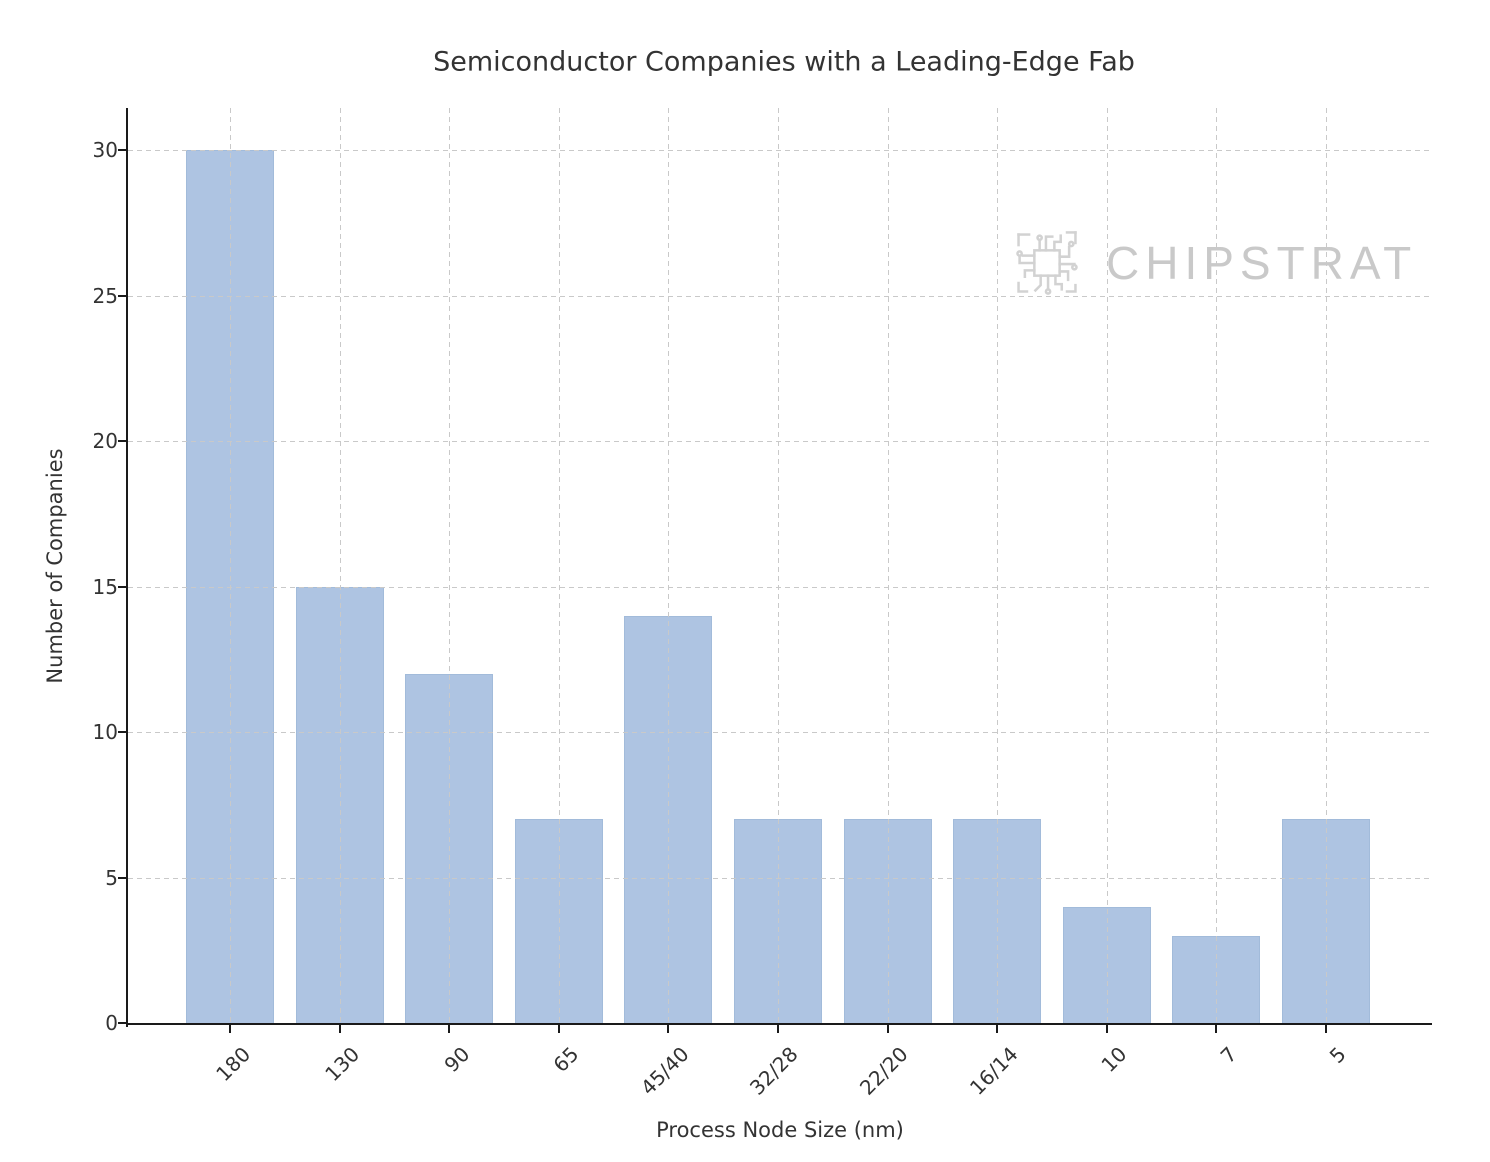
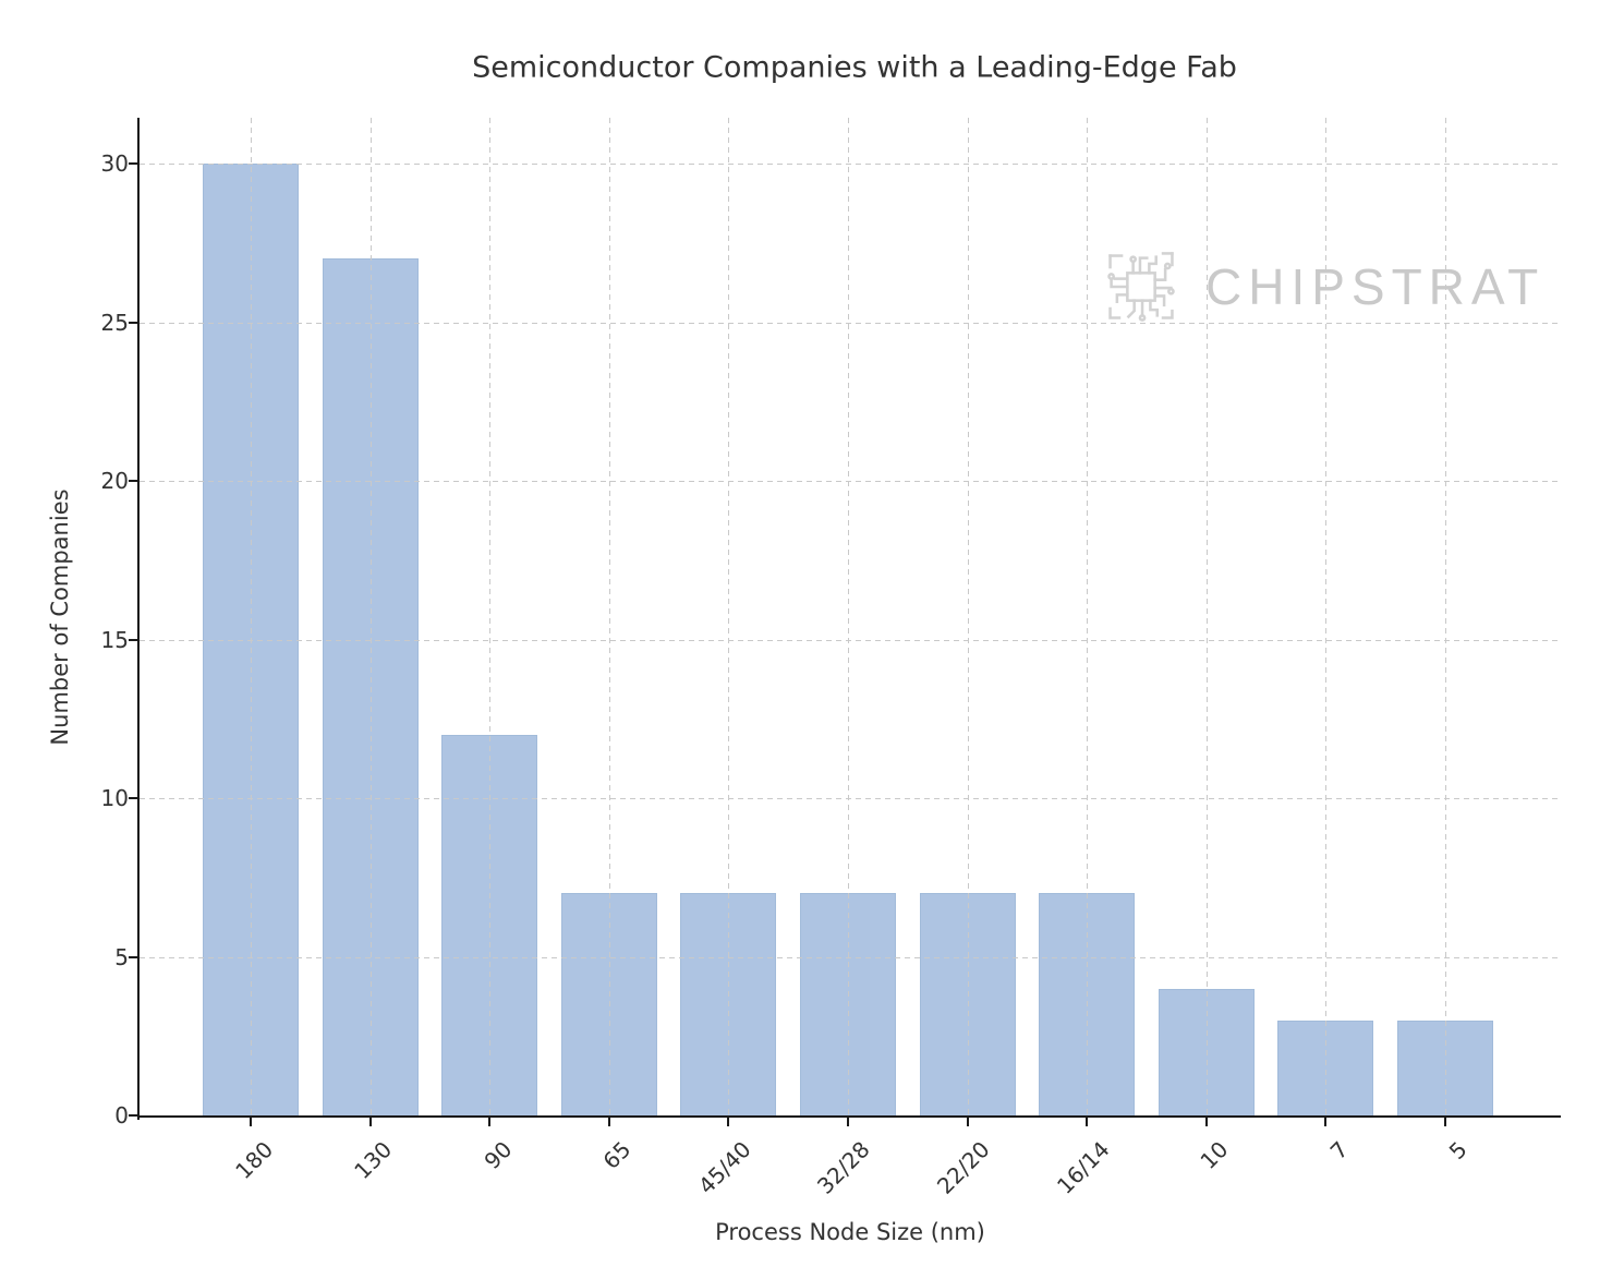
130: 15 -> 27
45/40: 14 -> 7
5: 7 -> 3
